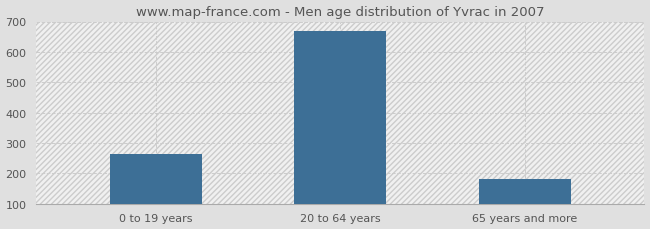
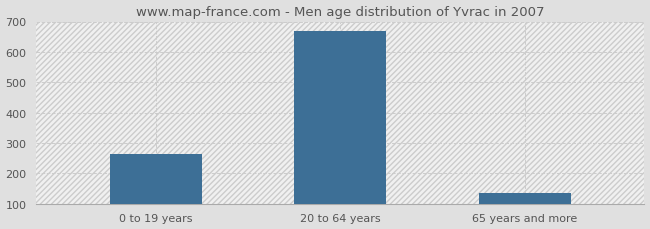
65 years and more: 180 -> 135
